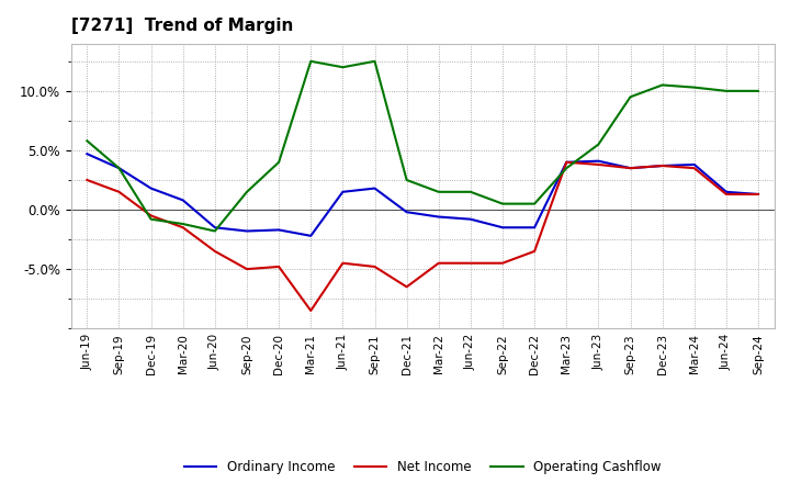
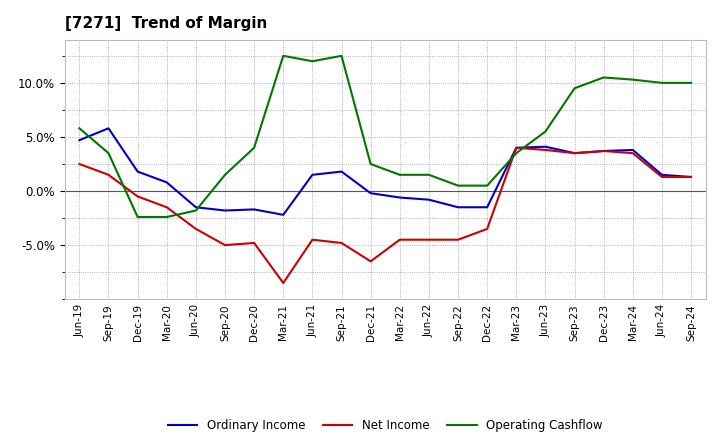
Ordinary Income/Sep-19: 3.5% -> 5.8%
Operating Cashflow/Dec-19: -0.8% -> -2.4%
Operating Cashflow/Mar-20: -1.2% -> -2.4%
